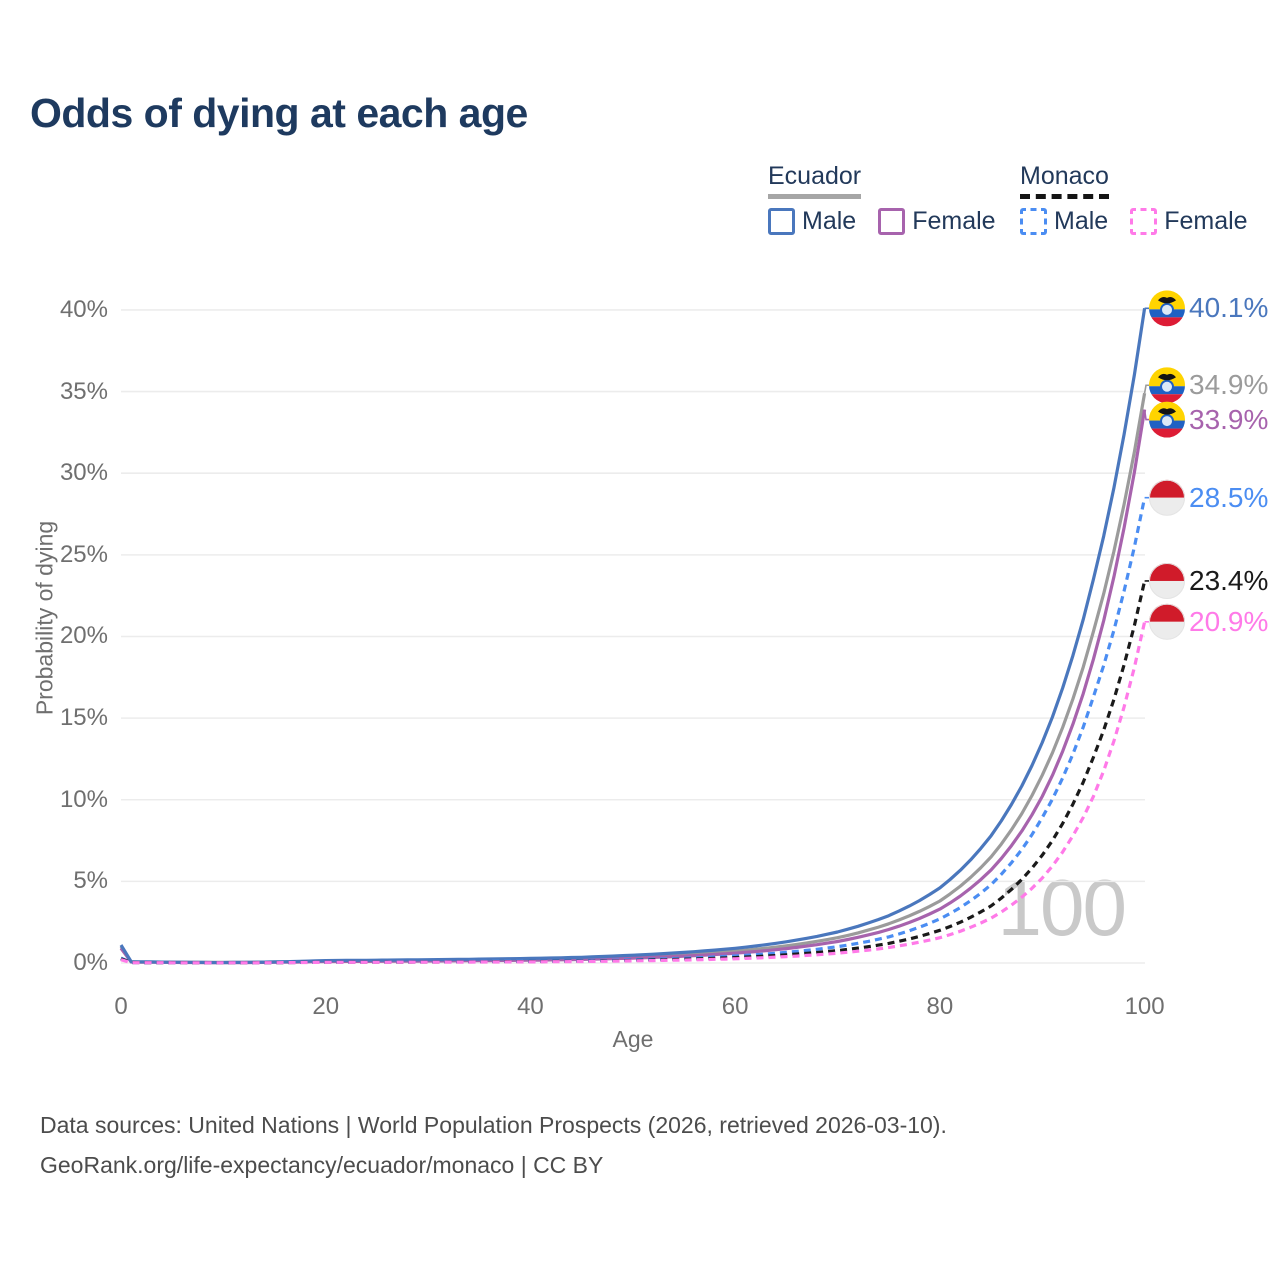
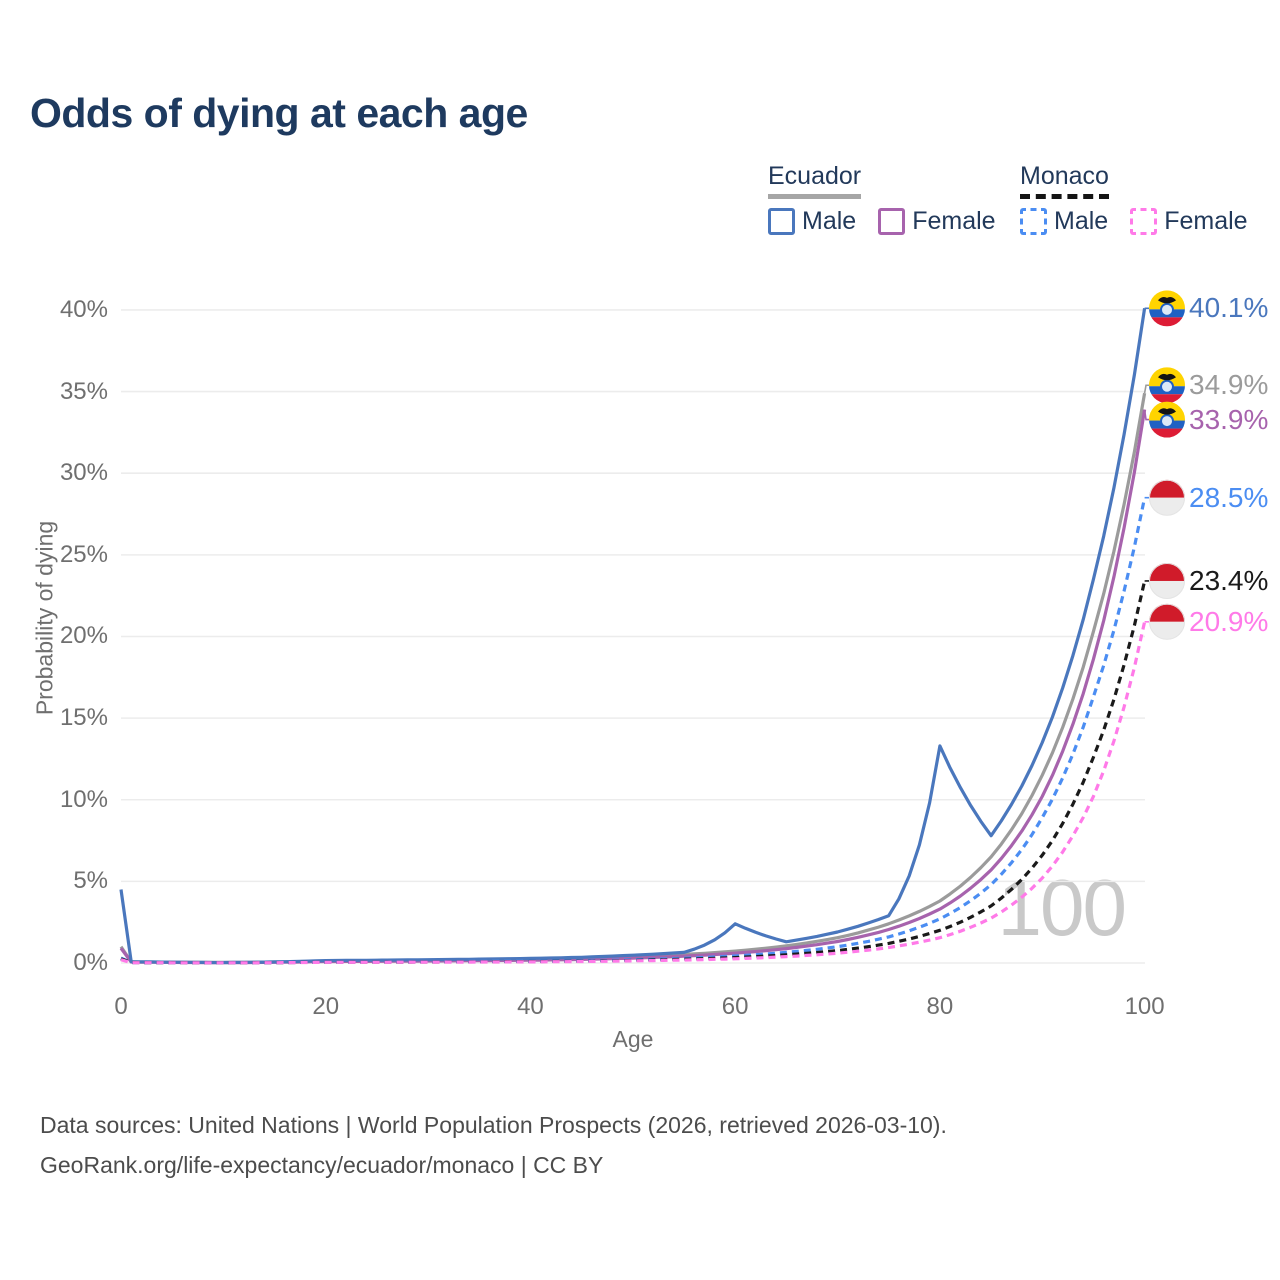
Ecuador Male/0: 1.1% -> 4.5%
Ecuador Male/60: 0.9% -> 2.4%
Ecuador Male/80: 4.6% -> 13.3%
